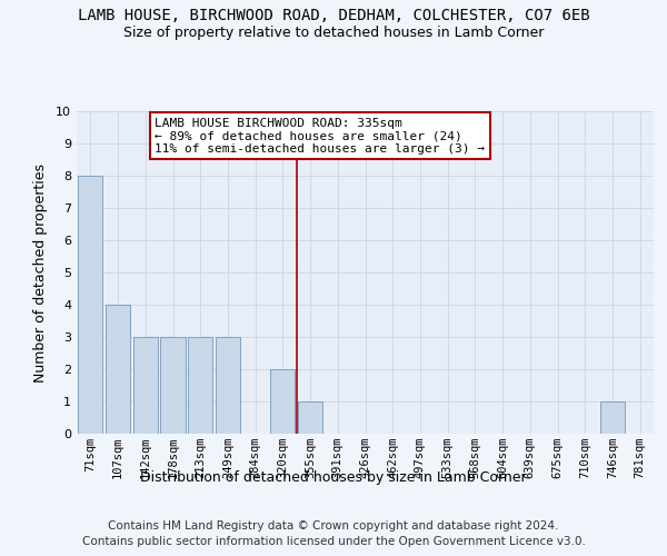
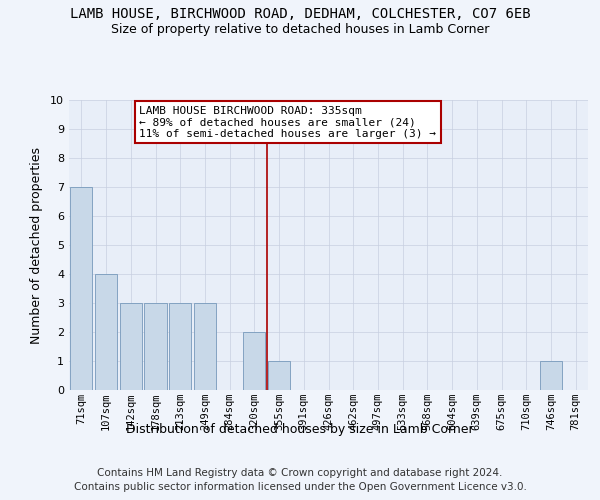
71sqm: 8 -> 7
